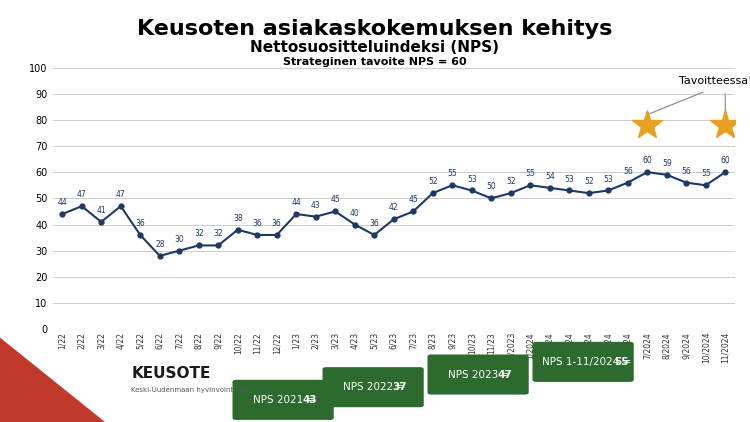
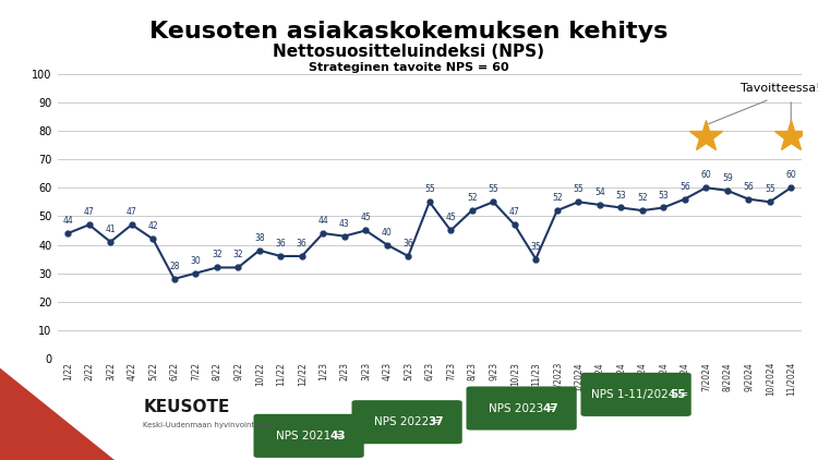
5/22: 36 -> 42
6/23: 42 -> 55
10/23: 53 -> 47
11/23: 50 -> 35
